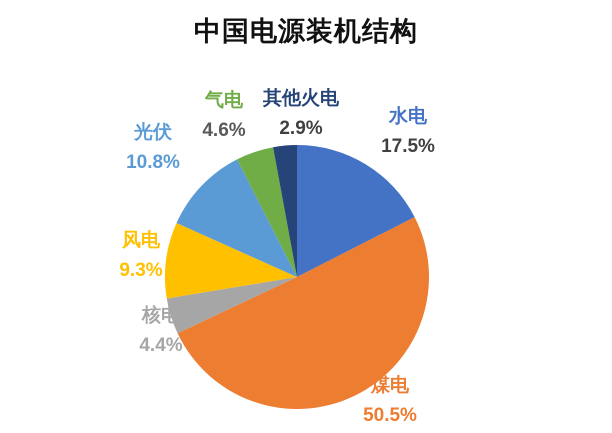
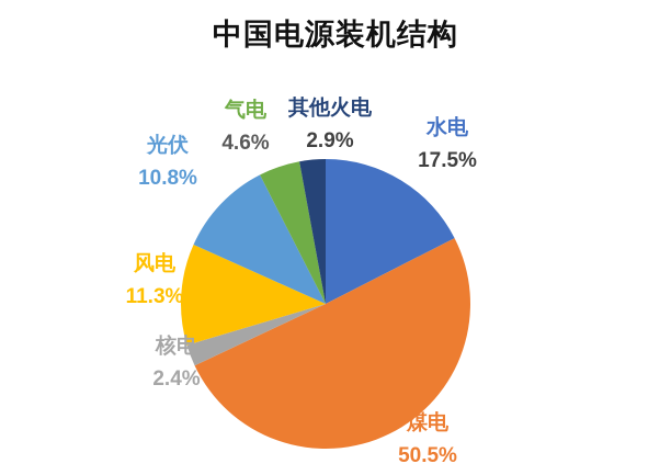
核电: 4.4% -> 2.4%
风电: 9.3% -> 11.3%
